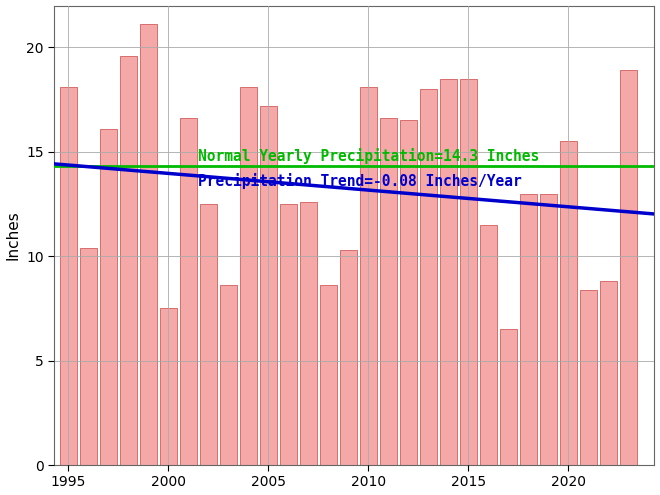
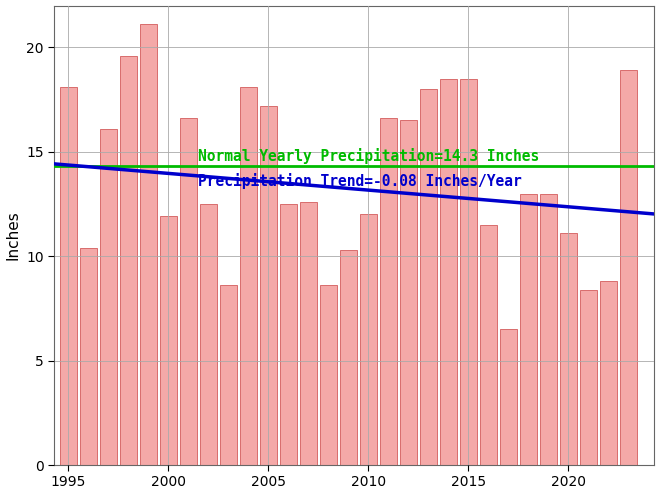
2000: 7.5 -> 11.9
2010: 18.1 -> 12.0
2020: 15.5 -> 11.1
